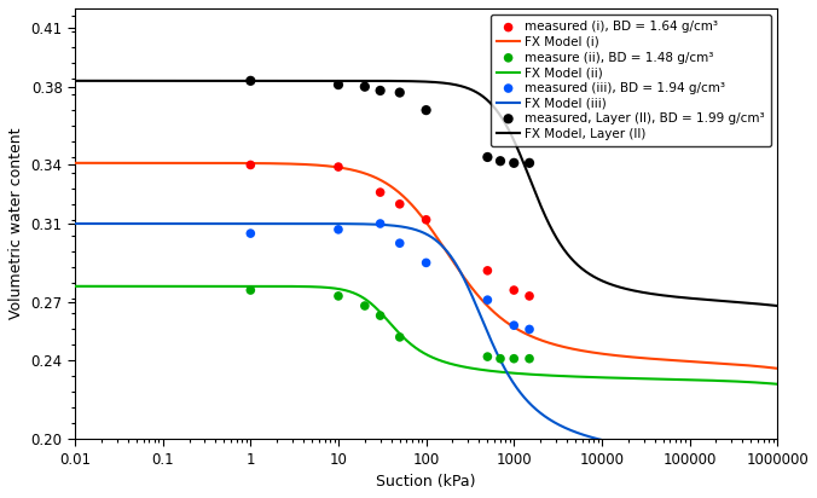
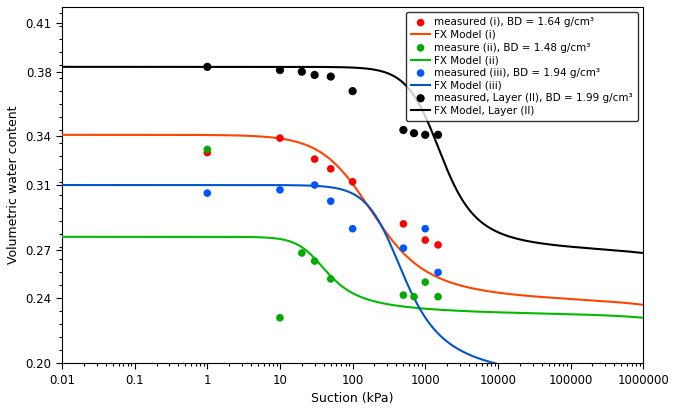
measured (i), BD = 1.64 g/cm³/0.01: 0.340 -> 0.330
measure (ii), BD = 1.48 g/cm³/0.01: 0.276 -> 0.332
measure (ii), BD = 1.48 g/cm³/10: 0.273 -> 0.228
measured (iii), BD = 1.94 g/cm³/100: 0.290 -> 0.283
measure (ii), BD = 1.48 g/cm³/1000: 0.241 -> 0.250
measured (iii), BD = 1.94 g/cm³/1000: 0.258 -> 0.283
